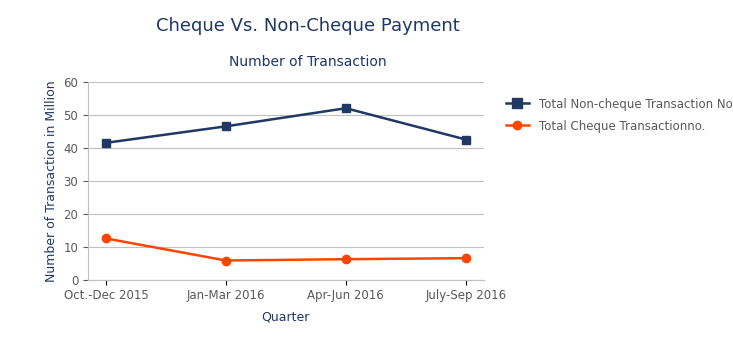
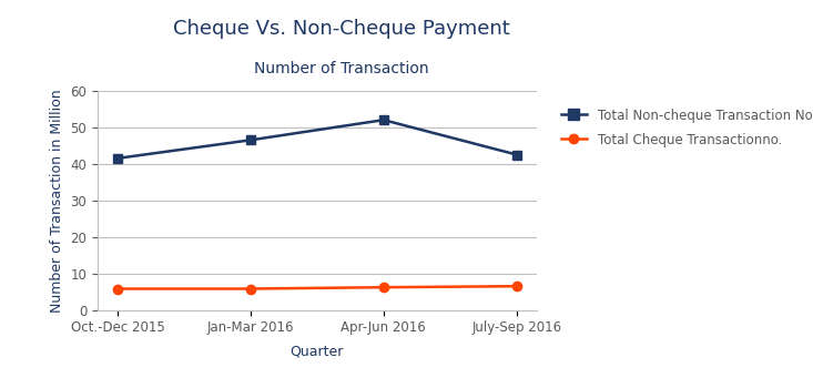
Total Cheque Transactionno./Oct.-Dec 2015: 12.5 -> 5.8
